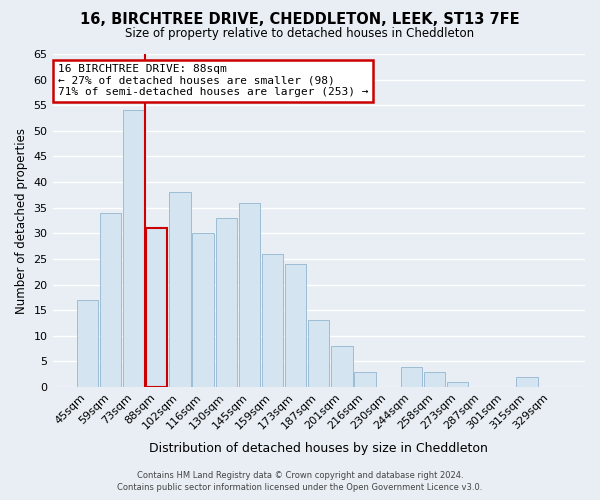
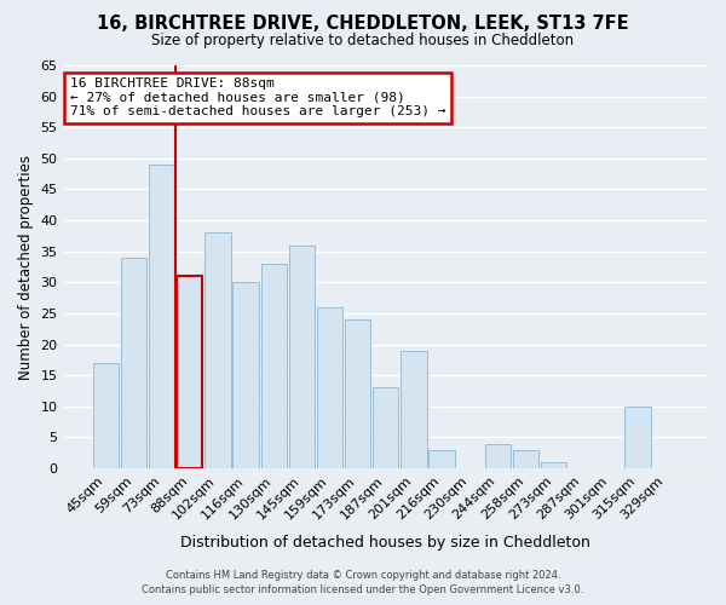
73sqm: 54 -> 49
201sqm: 8 -> 19
315sqm: 2 -> 10
